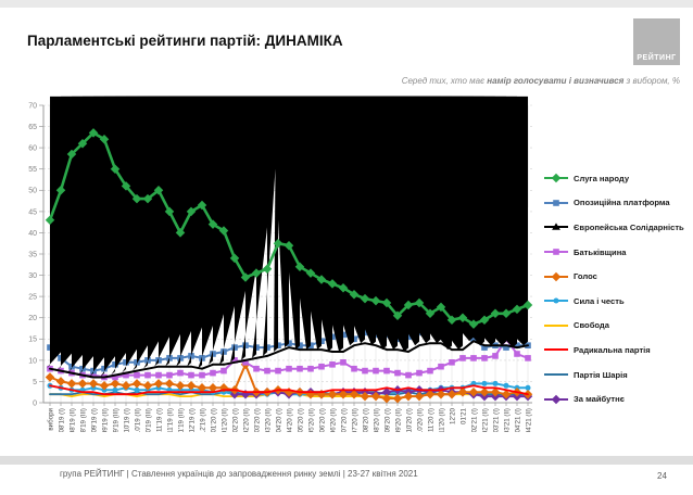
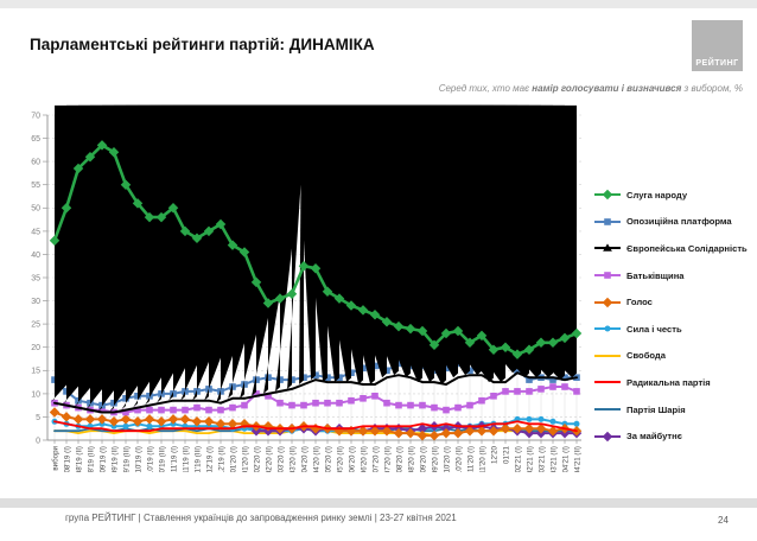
Слуга народу/11'19 (III): 40 -> 44
Голос/02'20 (II): 9 -> 3
Опозиційна платформа/11'20 (I): 42 -> 15
Батьківщина/03'21 (II): 15 -> 12
